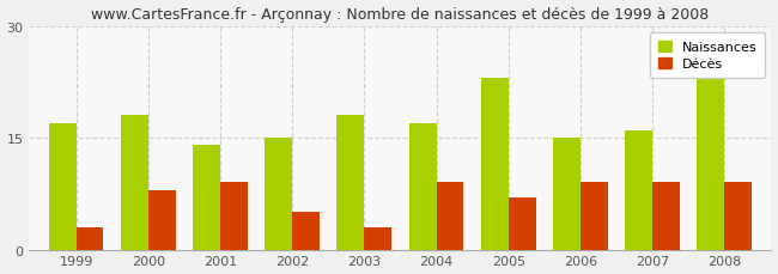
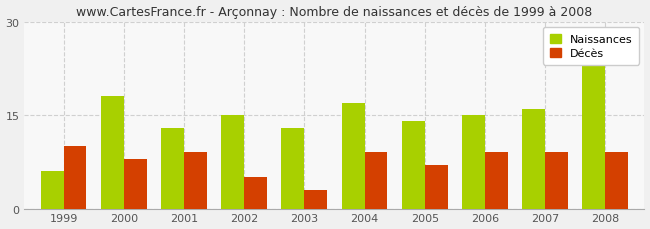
Naissances/1999: 17 -> 6
Décès/1999: 3 -> 10
Naissances/2001: 14 -> 13
Naissances/2003: 18 -> 13
Naissances/2005: 23 -> 14
